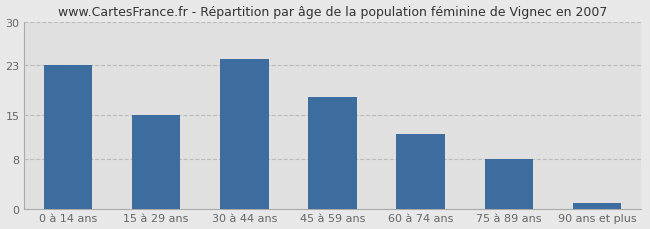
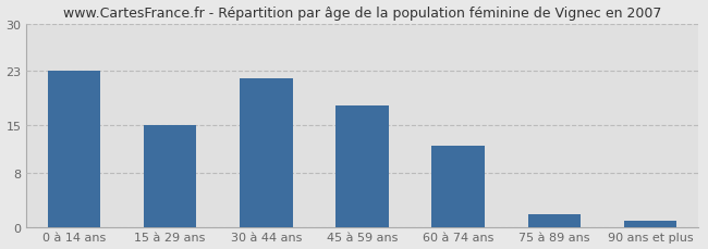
30 à 44 ans: 24 -> 22
75 à 89 ans: 8 -> 2
